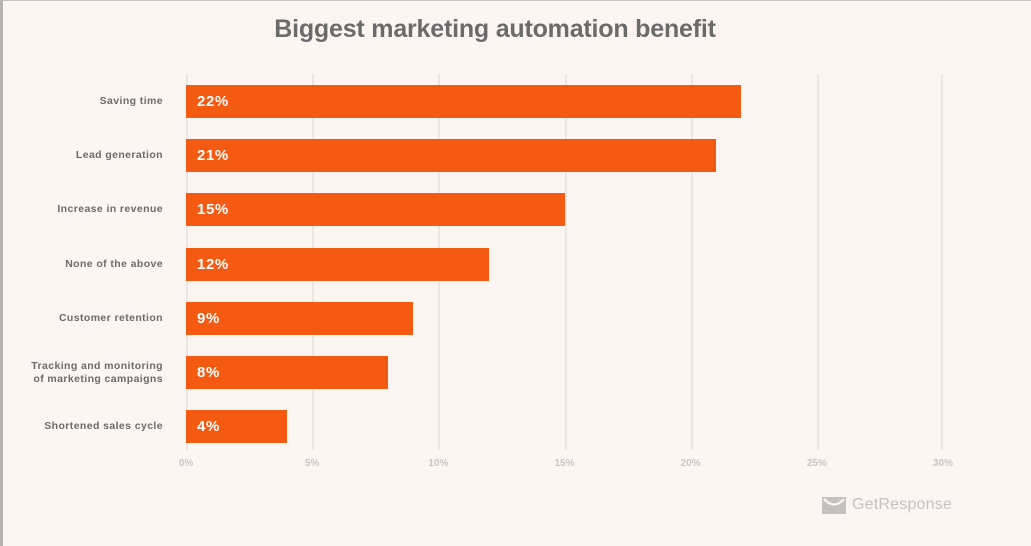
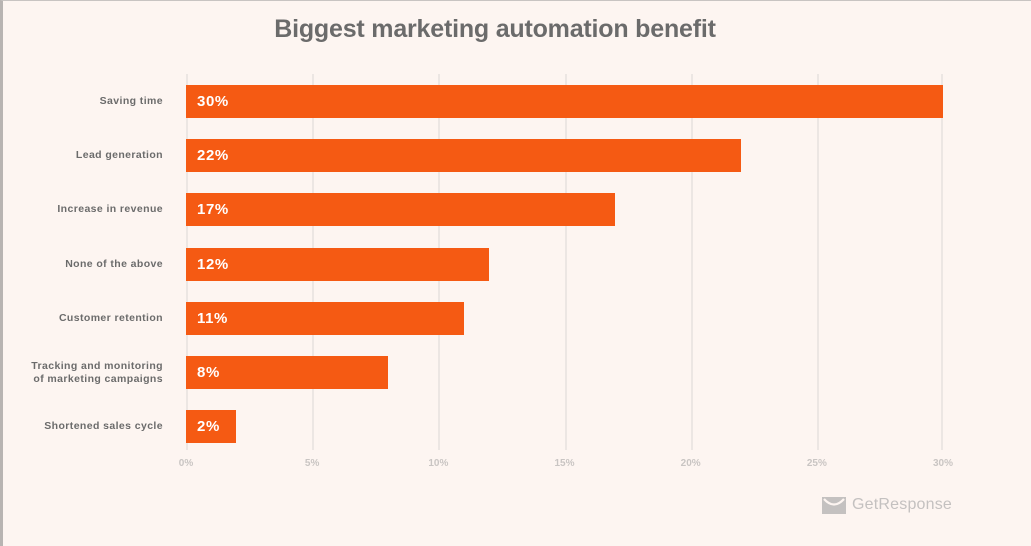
Saving time: 22% -> 30%
Lead generation: 21% -> 22%
Increase in revenue: 15% -> 17%
Customer retention: 9% -> 11%
Shortened sales cycle: 4% -> 2%
